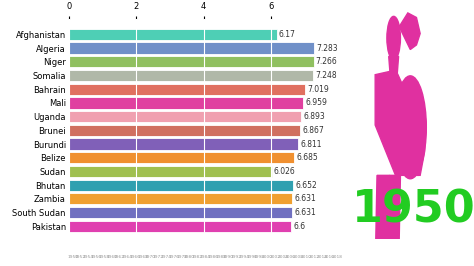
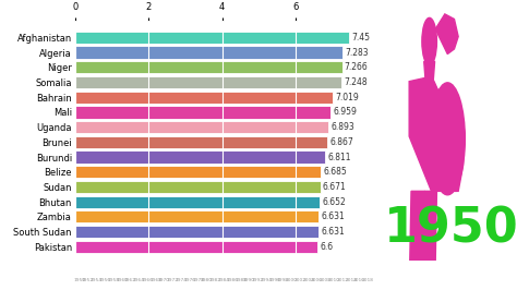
Afghanistan: 6.17 -> 7.45
Sudan: 6.026 -> 6.671
